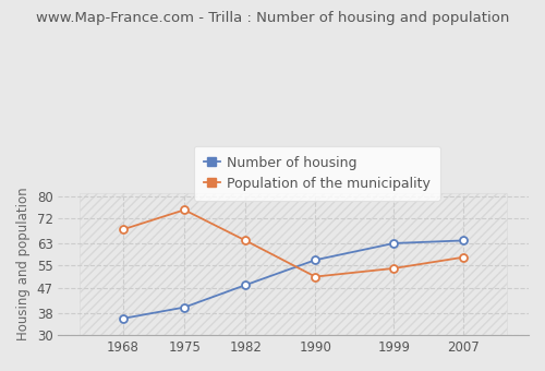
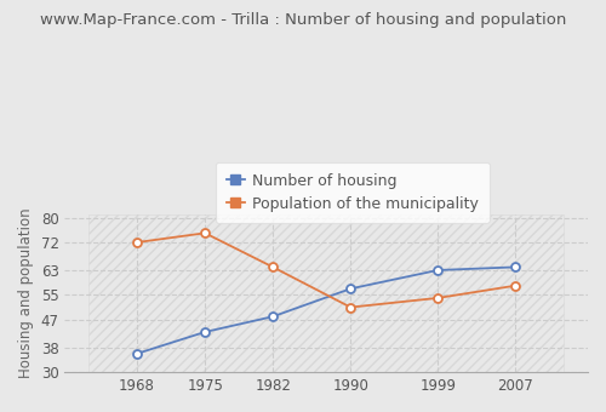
Population of the municipality/1968: 68 -> 72
Number of housing/1975: 40 -> 43
